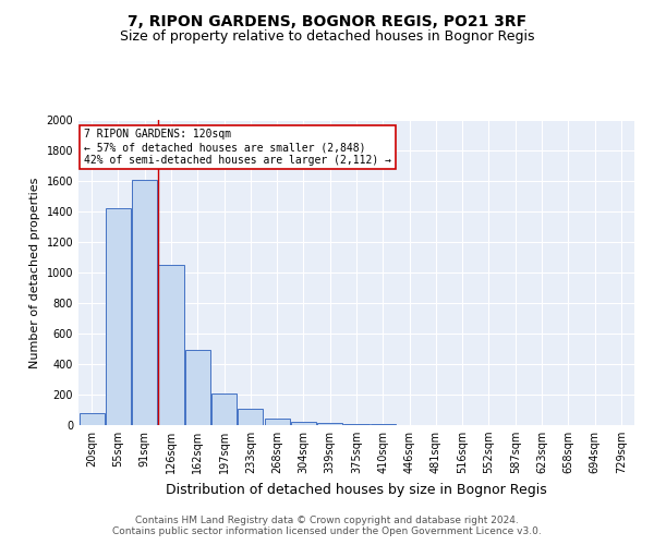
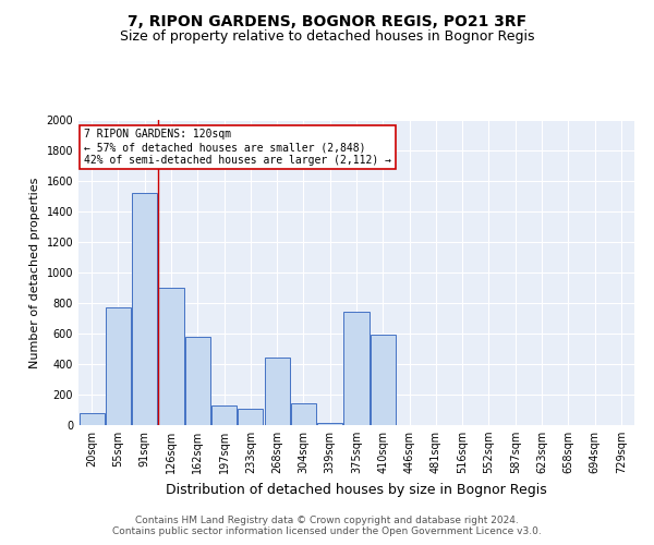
55sqm: 1420 -> 770
91sqm: 1610 -> 1520
126sqm: 1050 -> 900
162sqm: 490 -> 580
197sqm: 200 -> 130
268sqm: 40 -> 440
304sqm: 20 -> 140
375sqm: 10 -> 740
410sqm: 10 -> 590
